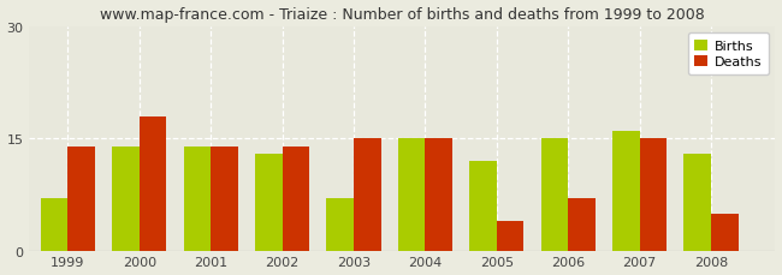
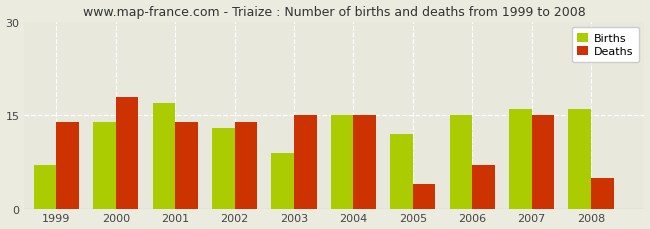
Births/2001: 14 -> 17
Births/2003: 7 -> 9
Births/2008: 13 -> 16
